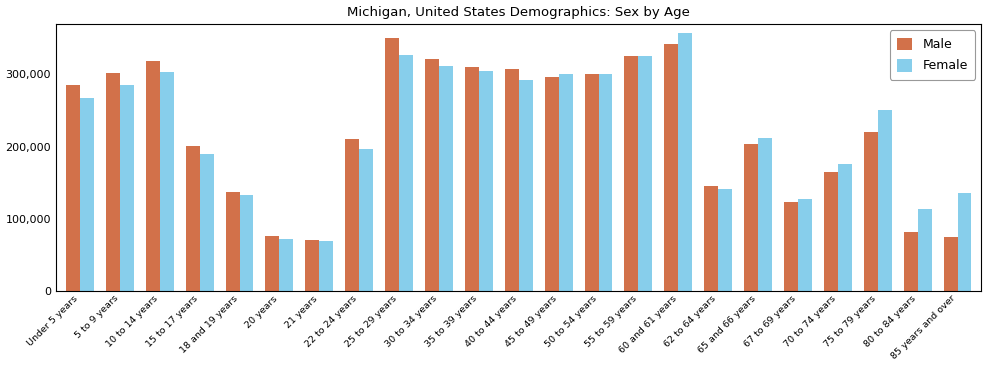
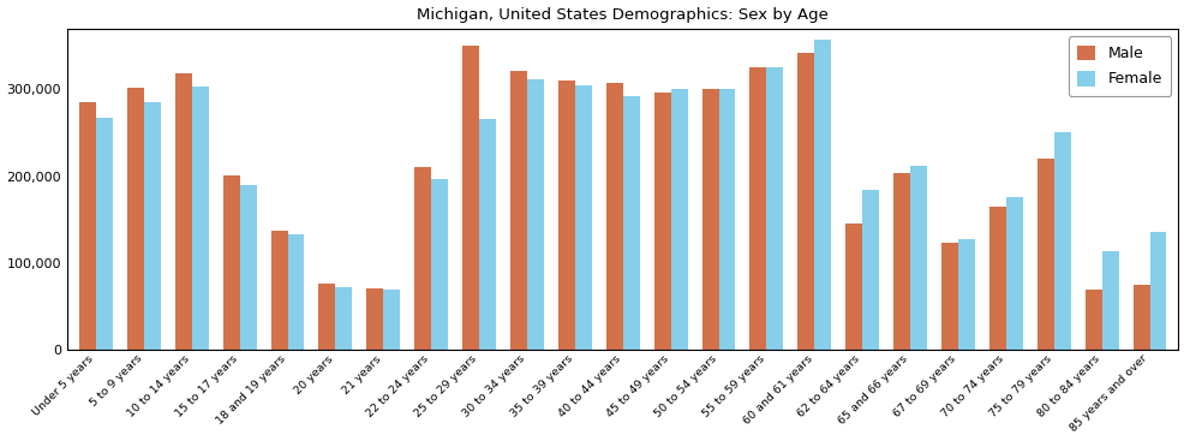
Female/25 to 29 years: 327,000 -> 266,000
Female/62 to 64 years: 142,000 -> 184,000
Male/80 to 84 years: 82,000 -> 70,000
